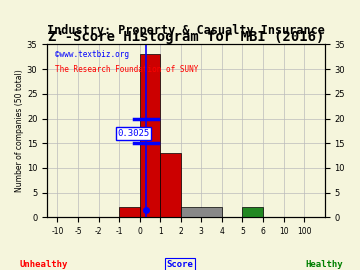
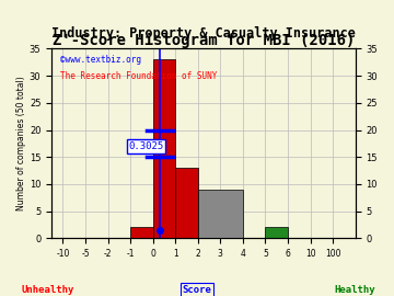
3: 2 -> 9
